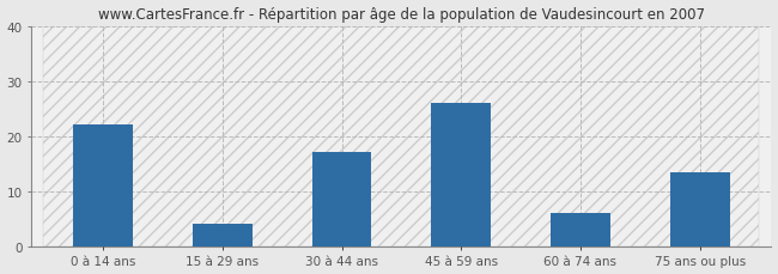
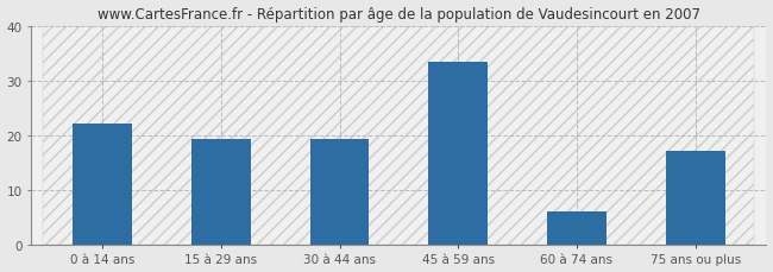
15 à 29 ans: 4.0 -> 19.2
30 à 44 ans: 17.0 -> 19.2
45 à 59 ans: 26.0 -> 33.3
75 ans ou plus: 13.5 -> 17.2
